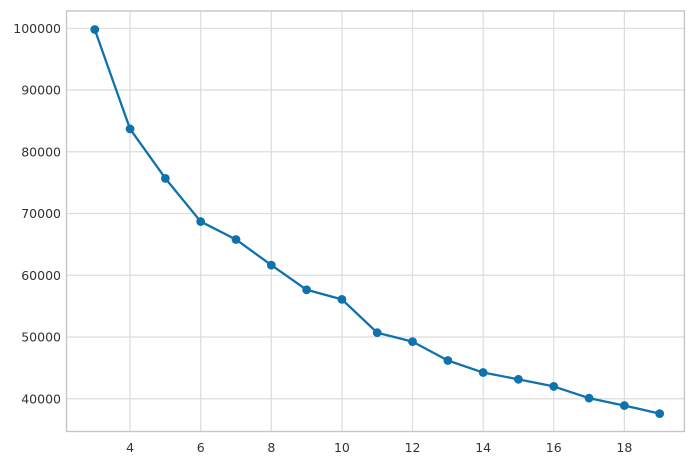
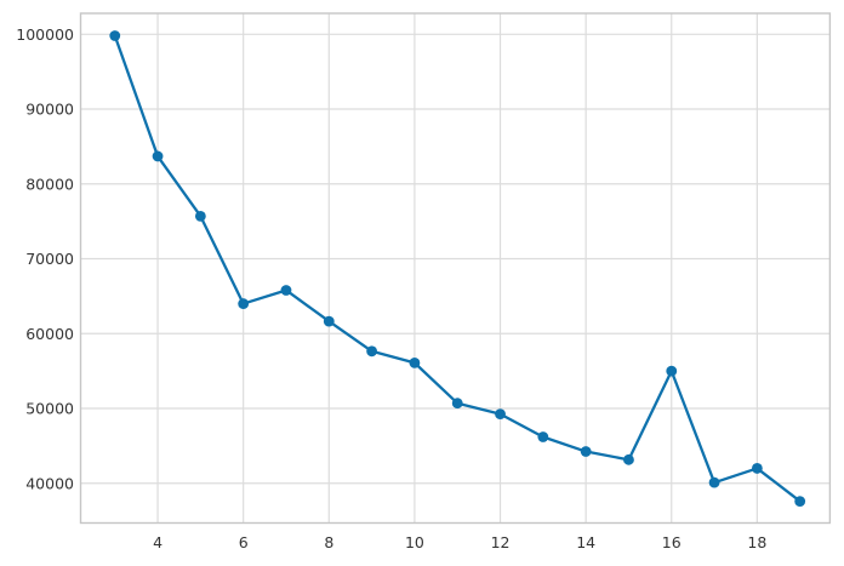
6: 69000 -> 64000
16: 42000 -> 55000
18: 39000 -> 42000
